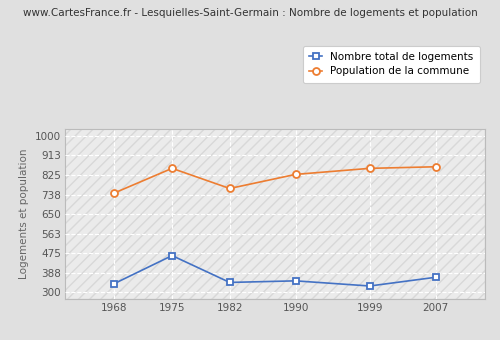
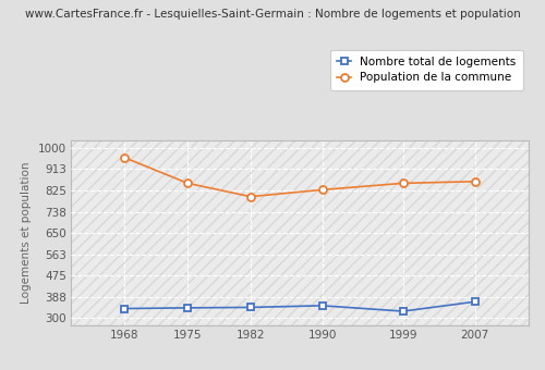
Population de la commune/1968: 745 -> 960
Nombre total de logements/1975: 465 -> 343
Population de la commune/1982: 765 -> 800
